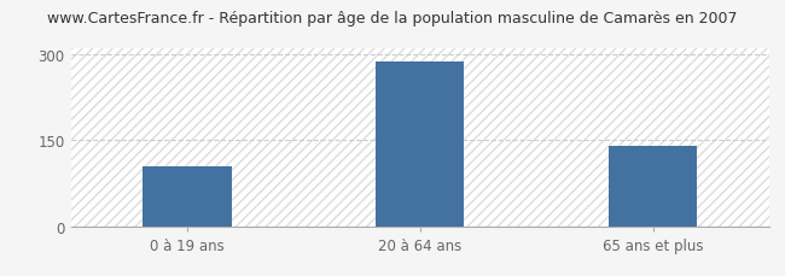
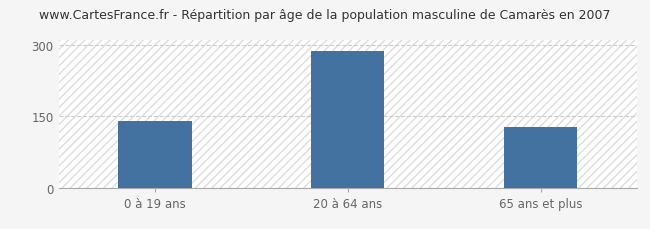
0 à 19 ans: 105 -> 140
65 ans et plus: 140 -> 128
